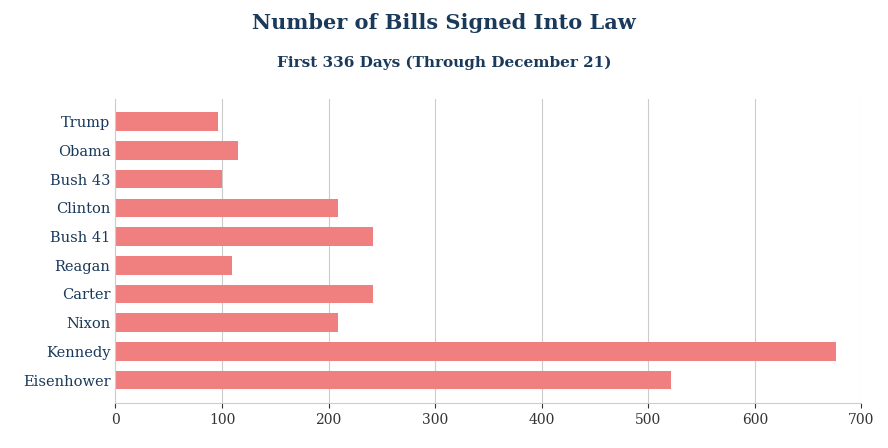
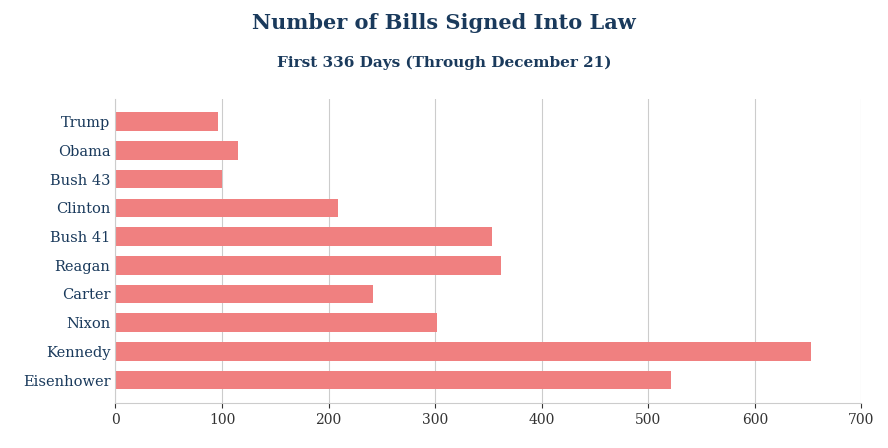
Bush 41: 242 -> 353
Reagan: 109 -> 362
Nixon: 209 -> 302
Kennedy: 676 -> 653
